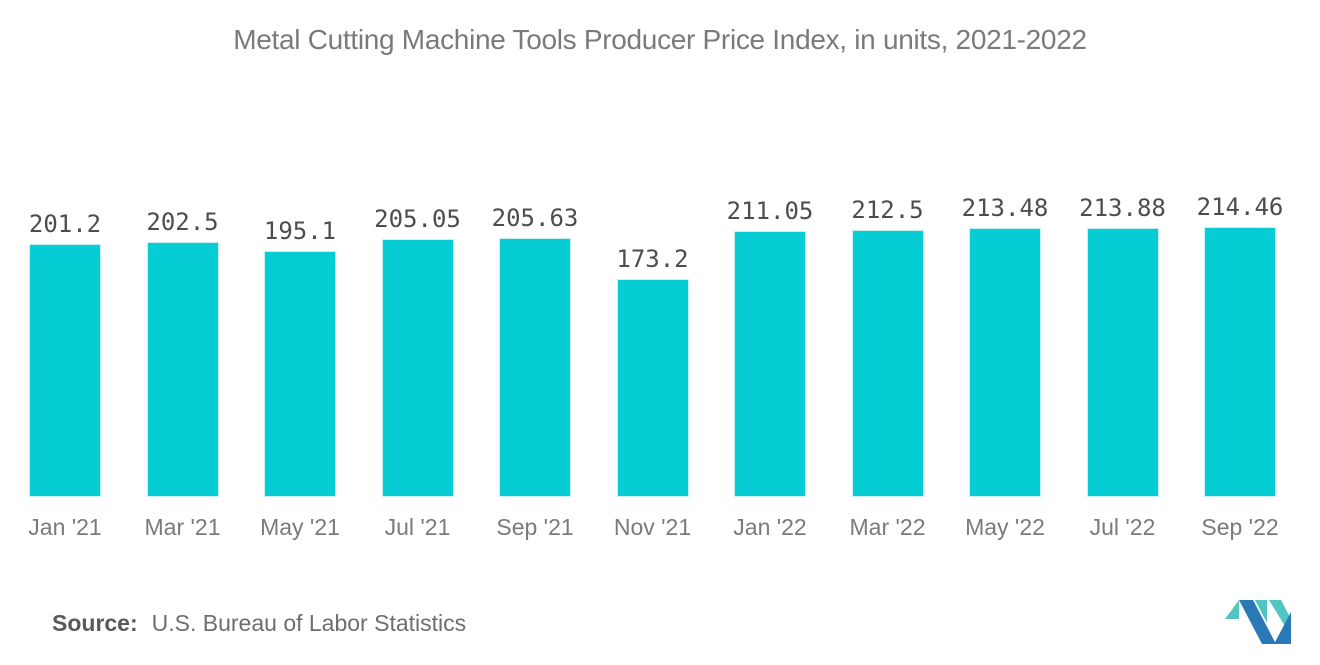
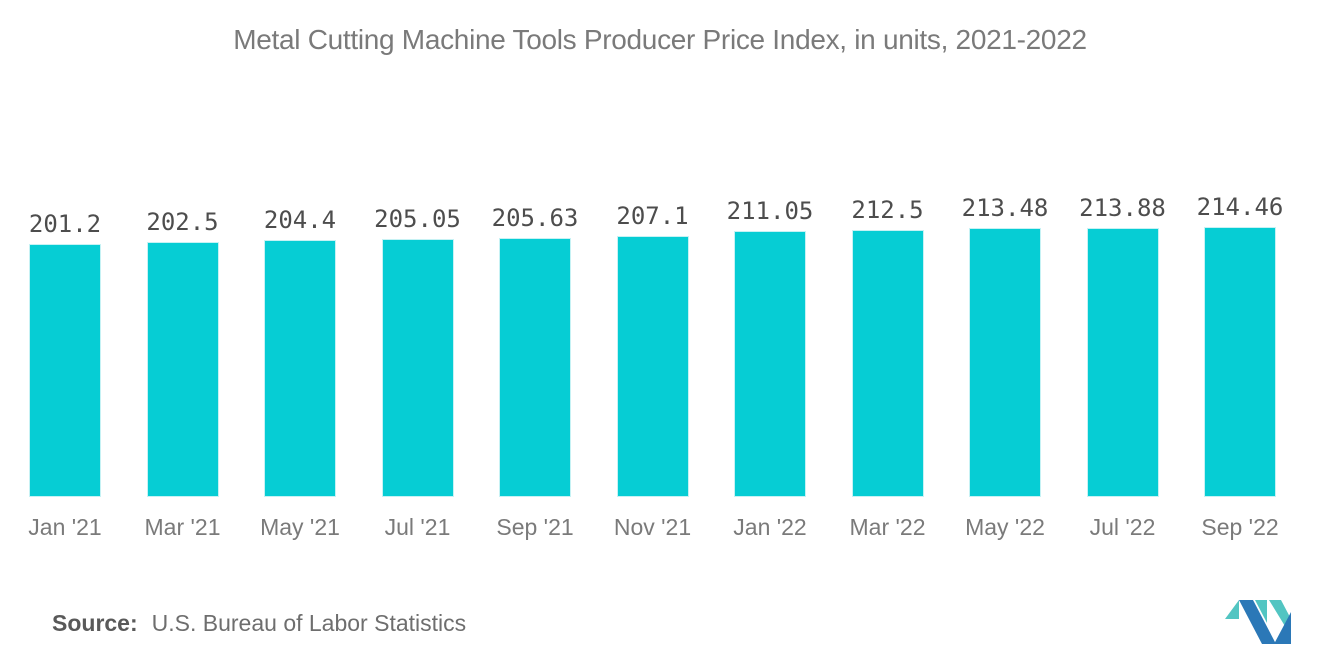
May '21: 195.1 -> 204.4
Nov '21: 173.2 -> 207.1
